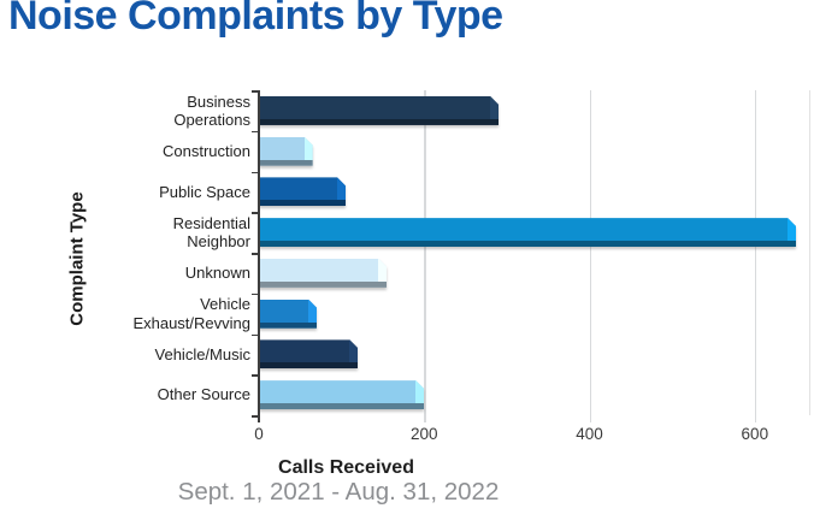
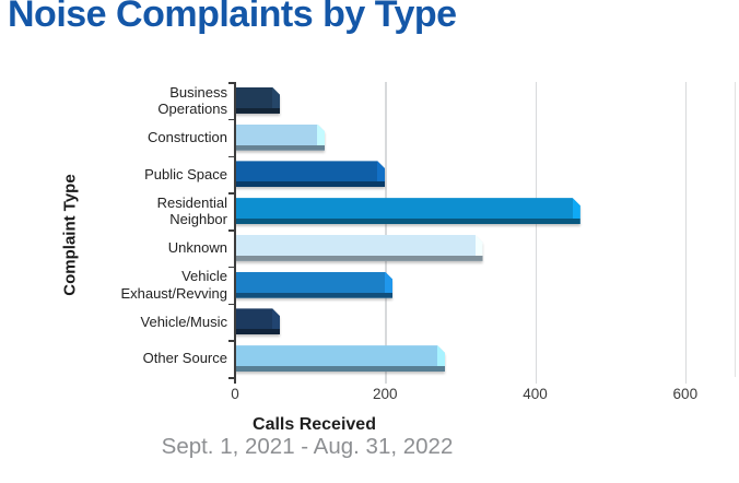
Business Operations: 290 -> 60
Construction: 60 -> 120
Public Space: 100 -> 200
Residential Neighbor: 650 -> 460
Unknown: 160 -> 330
Vehicle Exhaust/Revving: 70 -> 210
Vehicle/Music: 120 -> 60
Other Source: 200 -> 280
